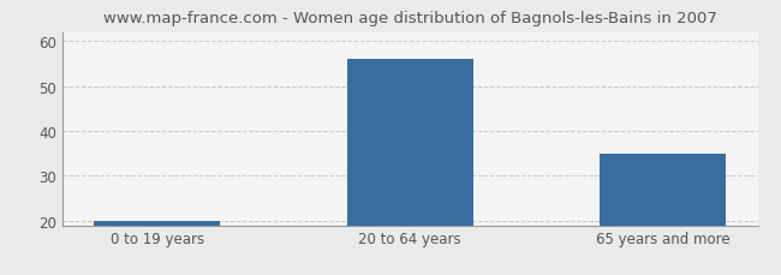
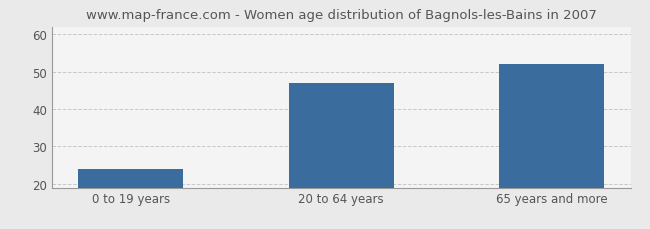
0 to 19 years: 20 -> 24
20 to 64 years: 56 -> 47
65 years and more: 35 -> 52
